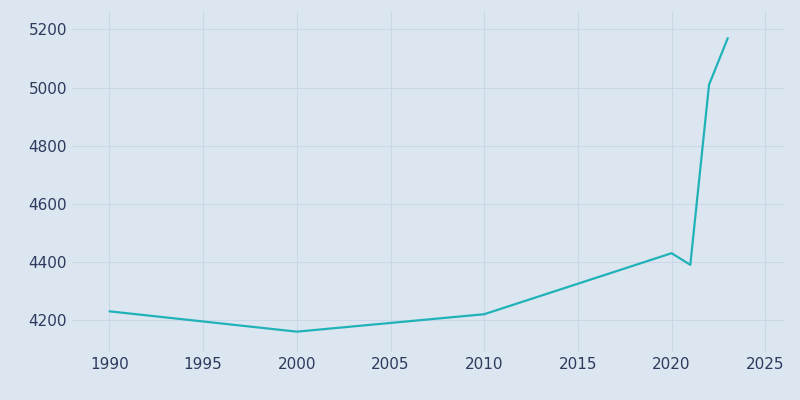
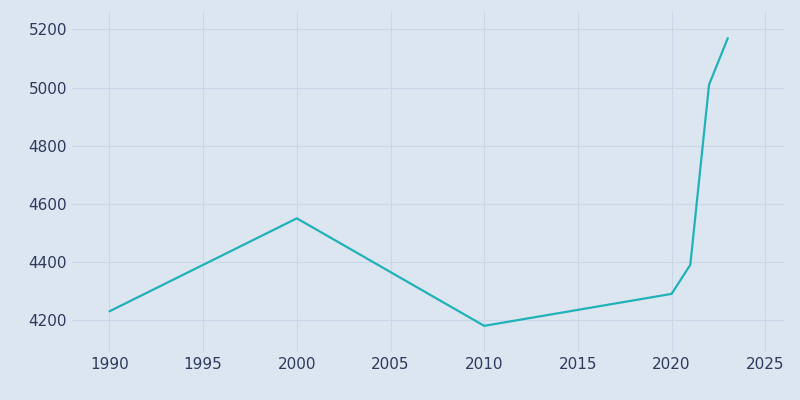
2000: 4160 -> 4550
2010: 4220 -> 4180
2020: 4430 -> 4290
